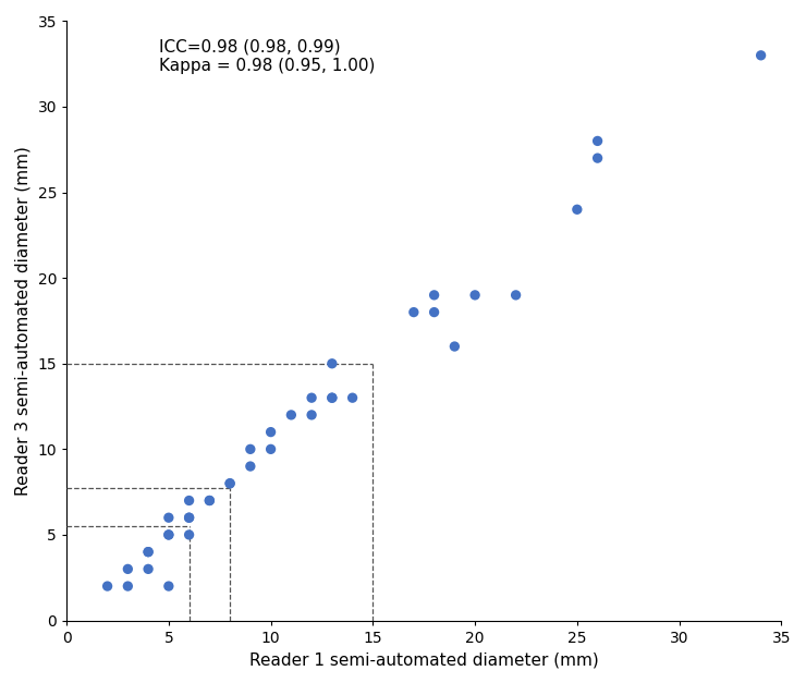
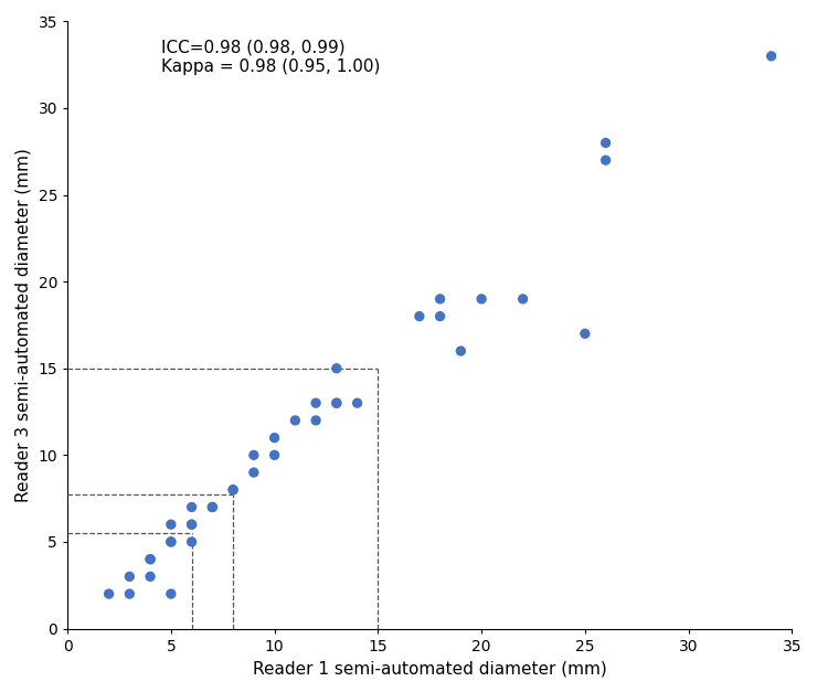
25: 24 -> 17
